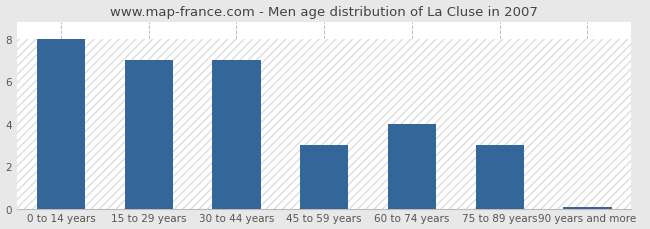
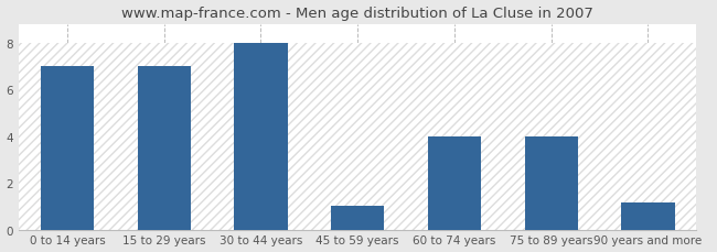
0 to 14 years: 8.00 -> 7.00
30 to 44 years: 7.00 -> 8.00
45 to 59 years: 3.00 -> 1.00
75 to 89 years: 3.00 -> 4.00
90 years and more: 0.07 -> 1.15
